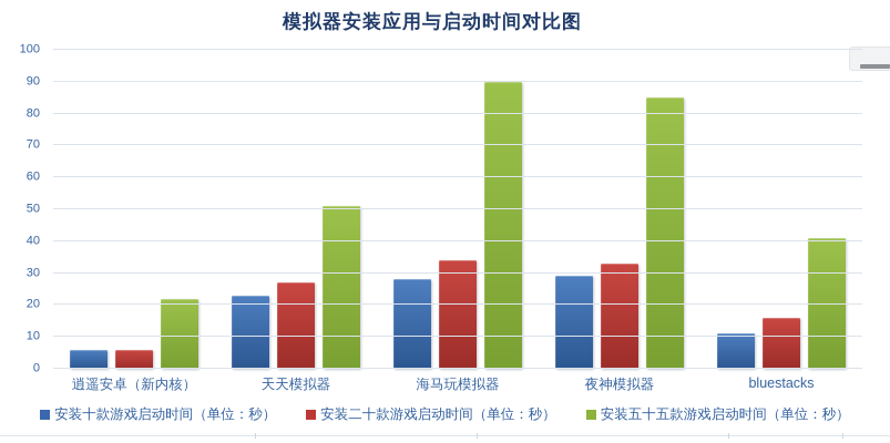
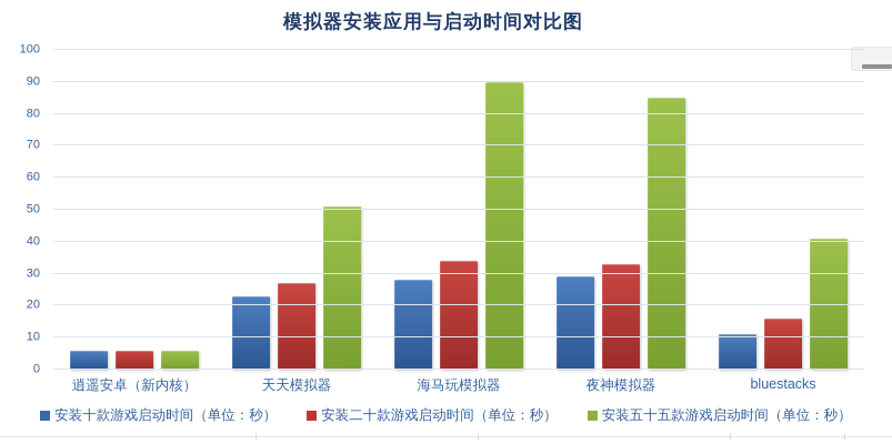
安装五十五款游戏启动时间（单位：秒）/逍遥安卓（新内核）: 22 -> 6
